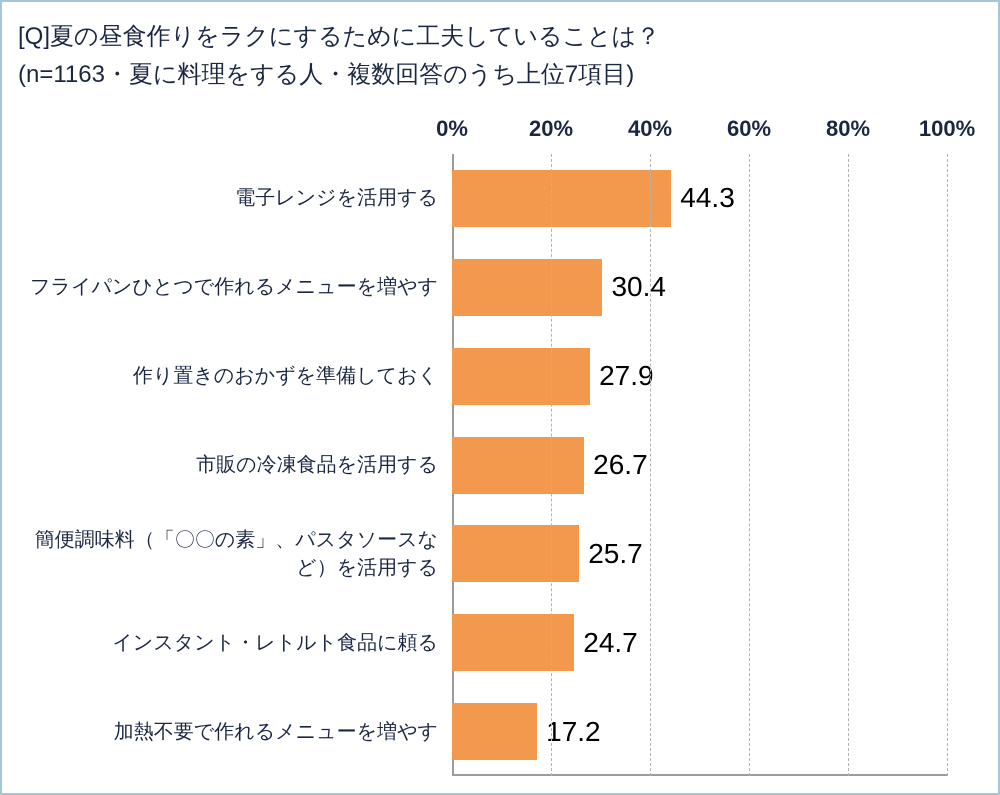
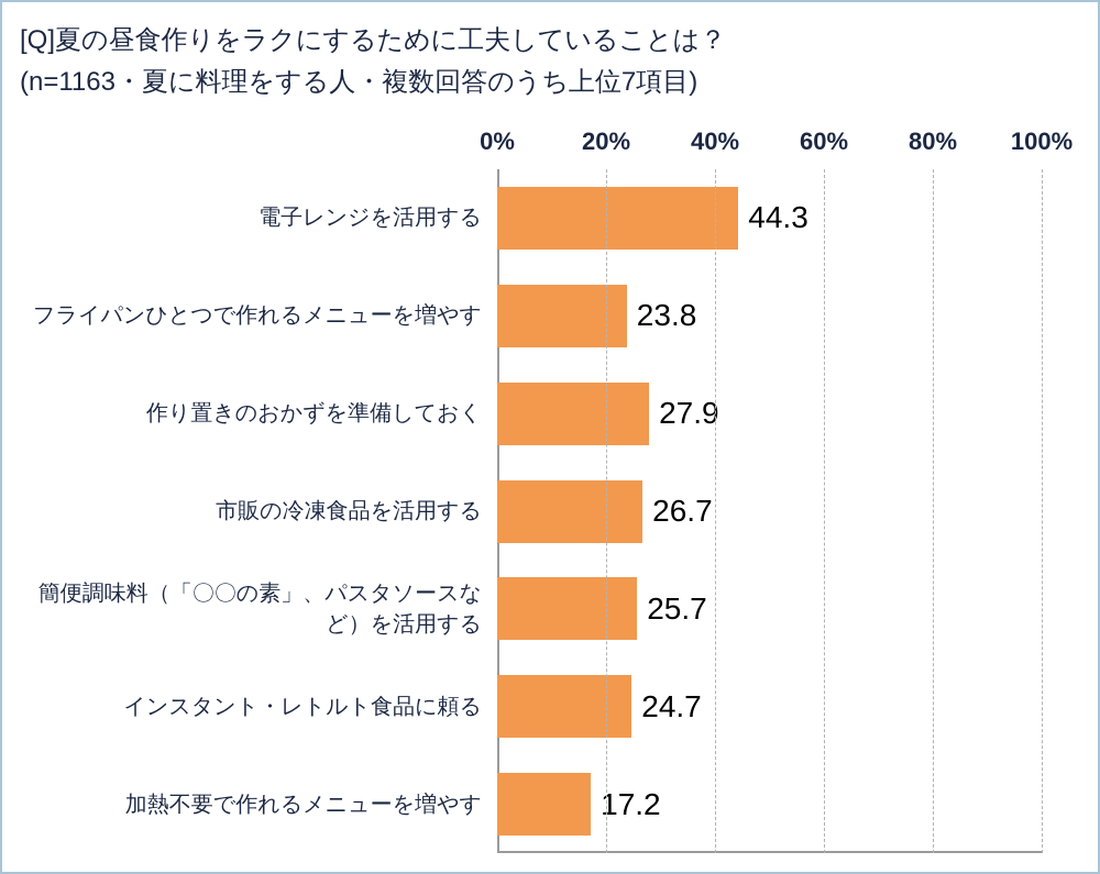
フライパンひとつで作れるメニューを増やす: 30.4 -> 23.8
